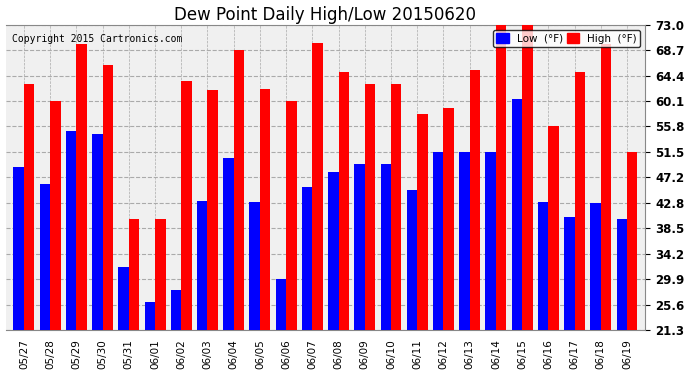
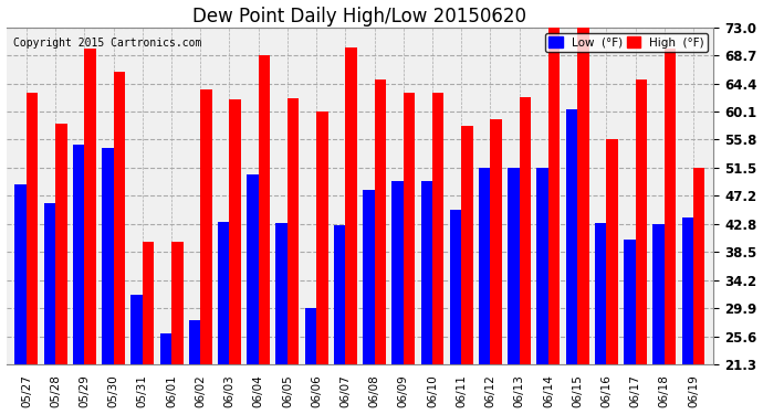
High (°F)/05/28: 60.1 -> 58.2
Low (°F)/06/07: 45.5 -> 42.6
High (°F)/06/13: 65.3 -> 62.4
Low (°F)/06/19: 40.1 -> 43.8
